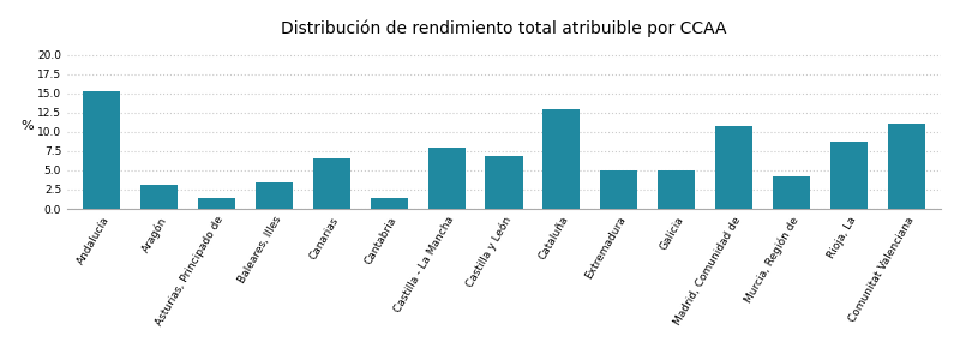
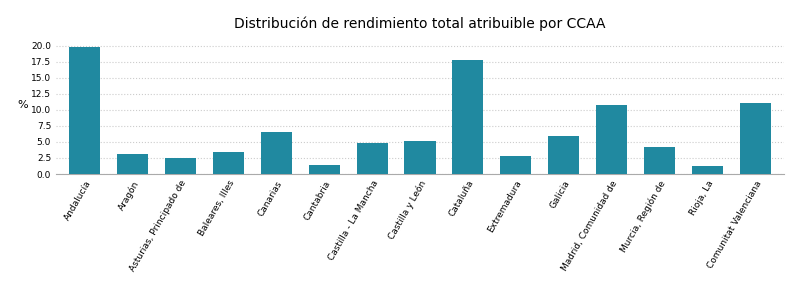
Andalucía: 15.2 -> 19.8
Asturias, Principado de: 1.4 -> 2.5
Castilla - La Mancha: 8.0 -> 4.8
Castilla y León: 6.8 -> 5.2
Cataluña: 13.0 -> 17.8
Extremadura: 5.0 -> 2.8
Galicia: 5.0 -> 5.9
Rioja, La: 8.8 -> 1.3
